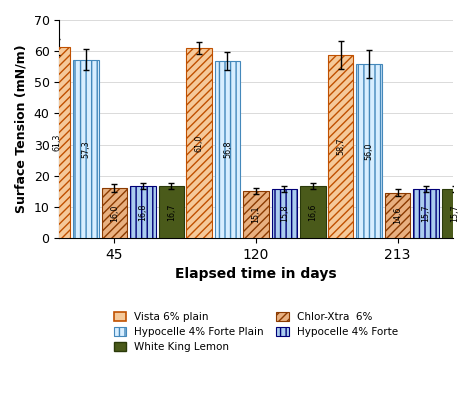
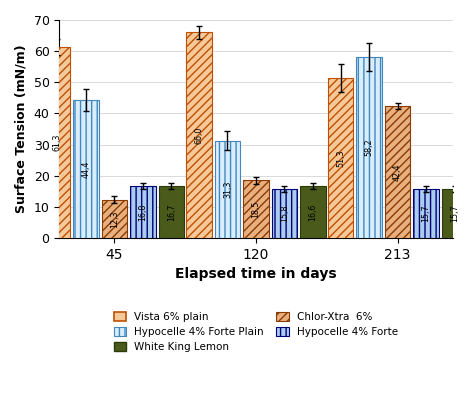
Hypocelle 4% Forte Plain/45: 57,3 -> 44,4
Chlor-Xtra 6%/45: 16,0 -> 12,3
Vista 6% plain/120: 61,0 -> 66,0
Hypocelle 4% Forte Plain/120: 56,8 -> 31,3
Chlor-Xtra 6%/120: 15,1 -> 18,5
Vista 6% plain/213: 58,7 -> 51,3
Hypocelle 4% Forte Plain/213: 56,0 -> 58,2
Chlor-Xtra 6%/213: 14,6 -> 42,4
